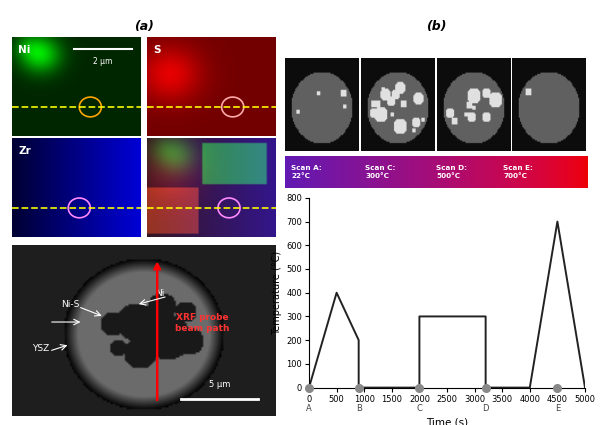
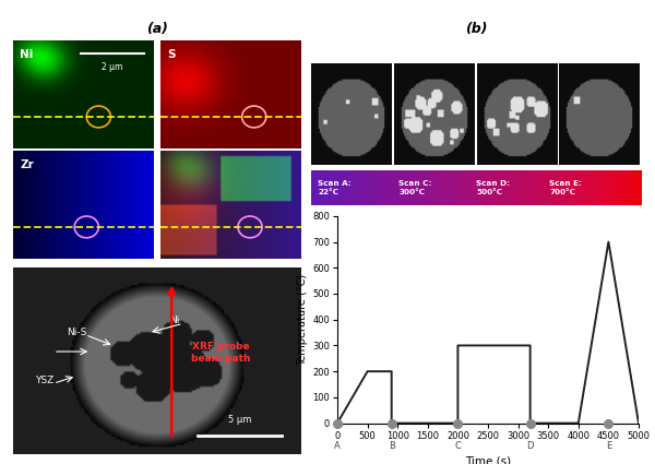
500: 400 -> 200
